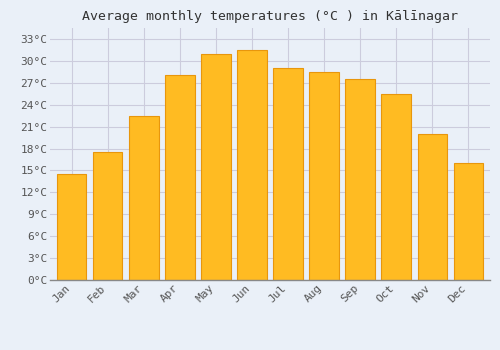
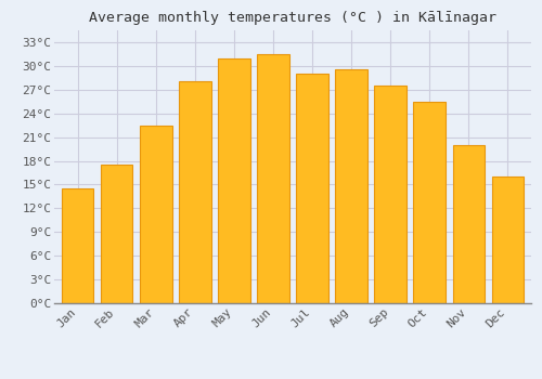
Aug: 28.5°C -> 29.6°C
